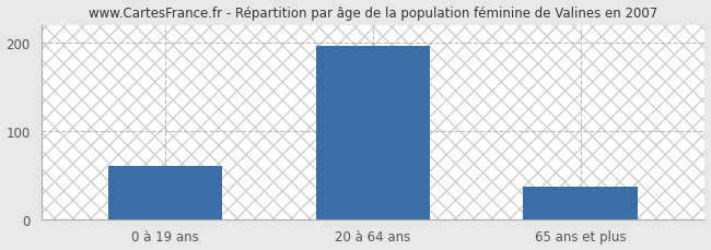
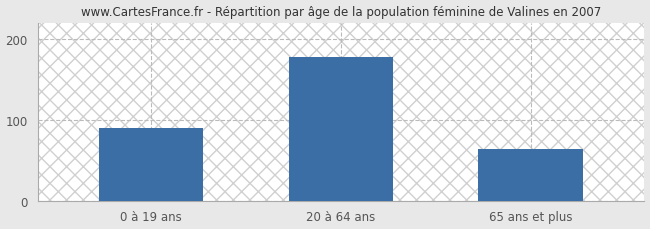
0 à 19 ans: 60 -> 90
20 à 64 ans: 196 -> 178
65 ans et plus: 37 -> 64
